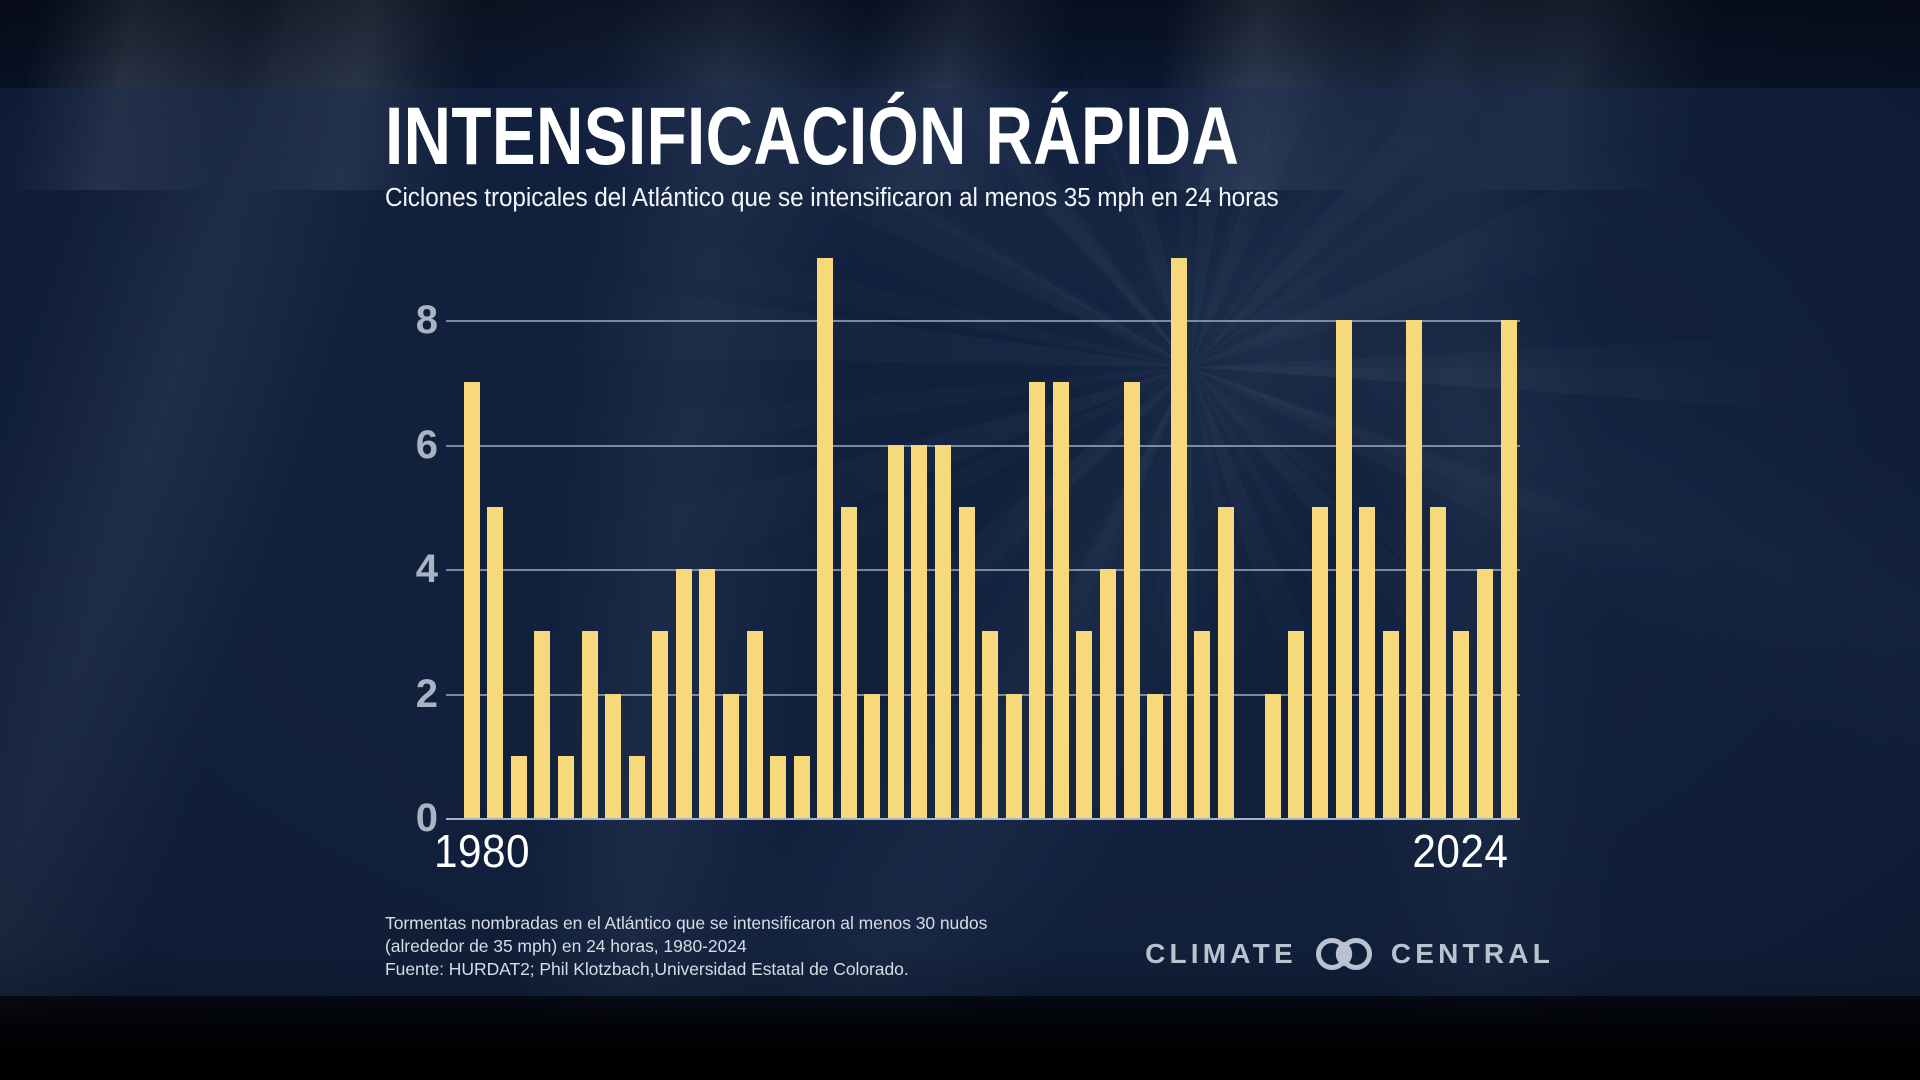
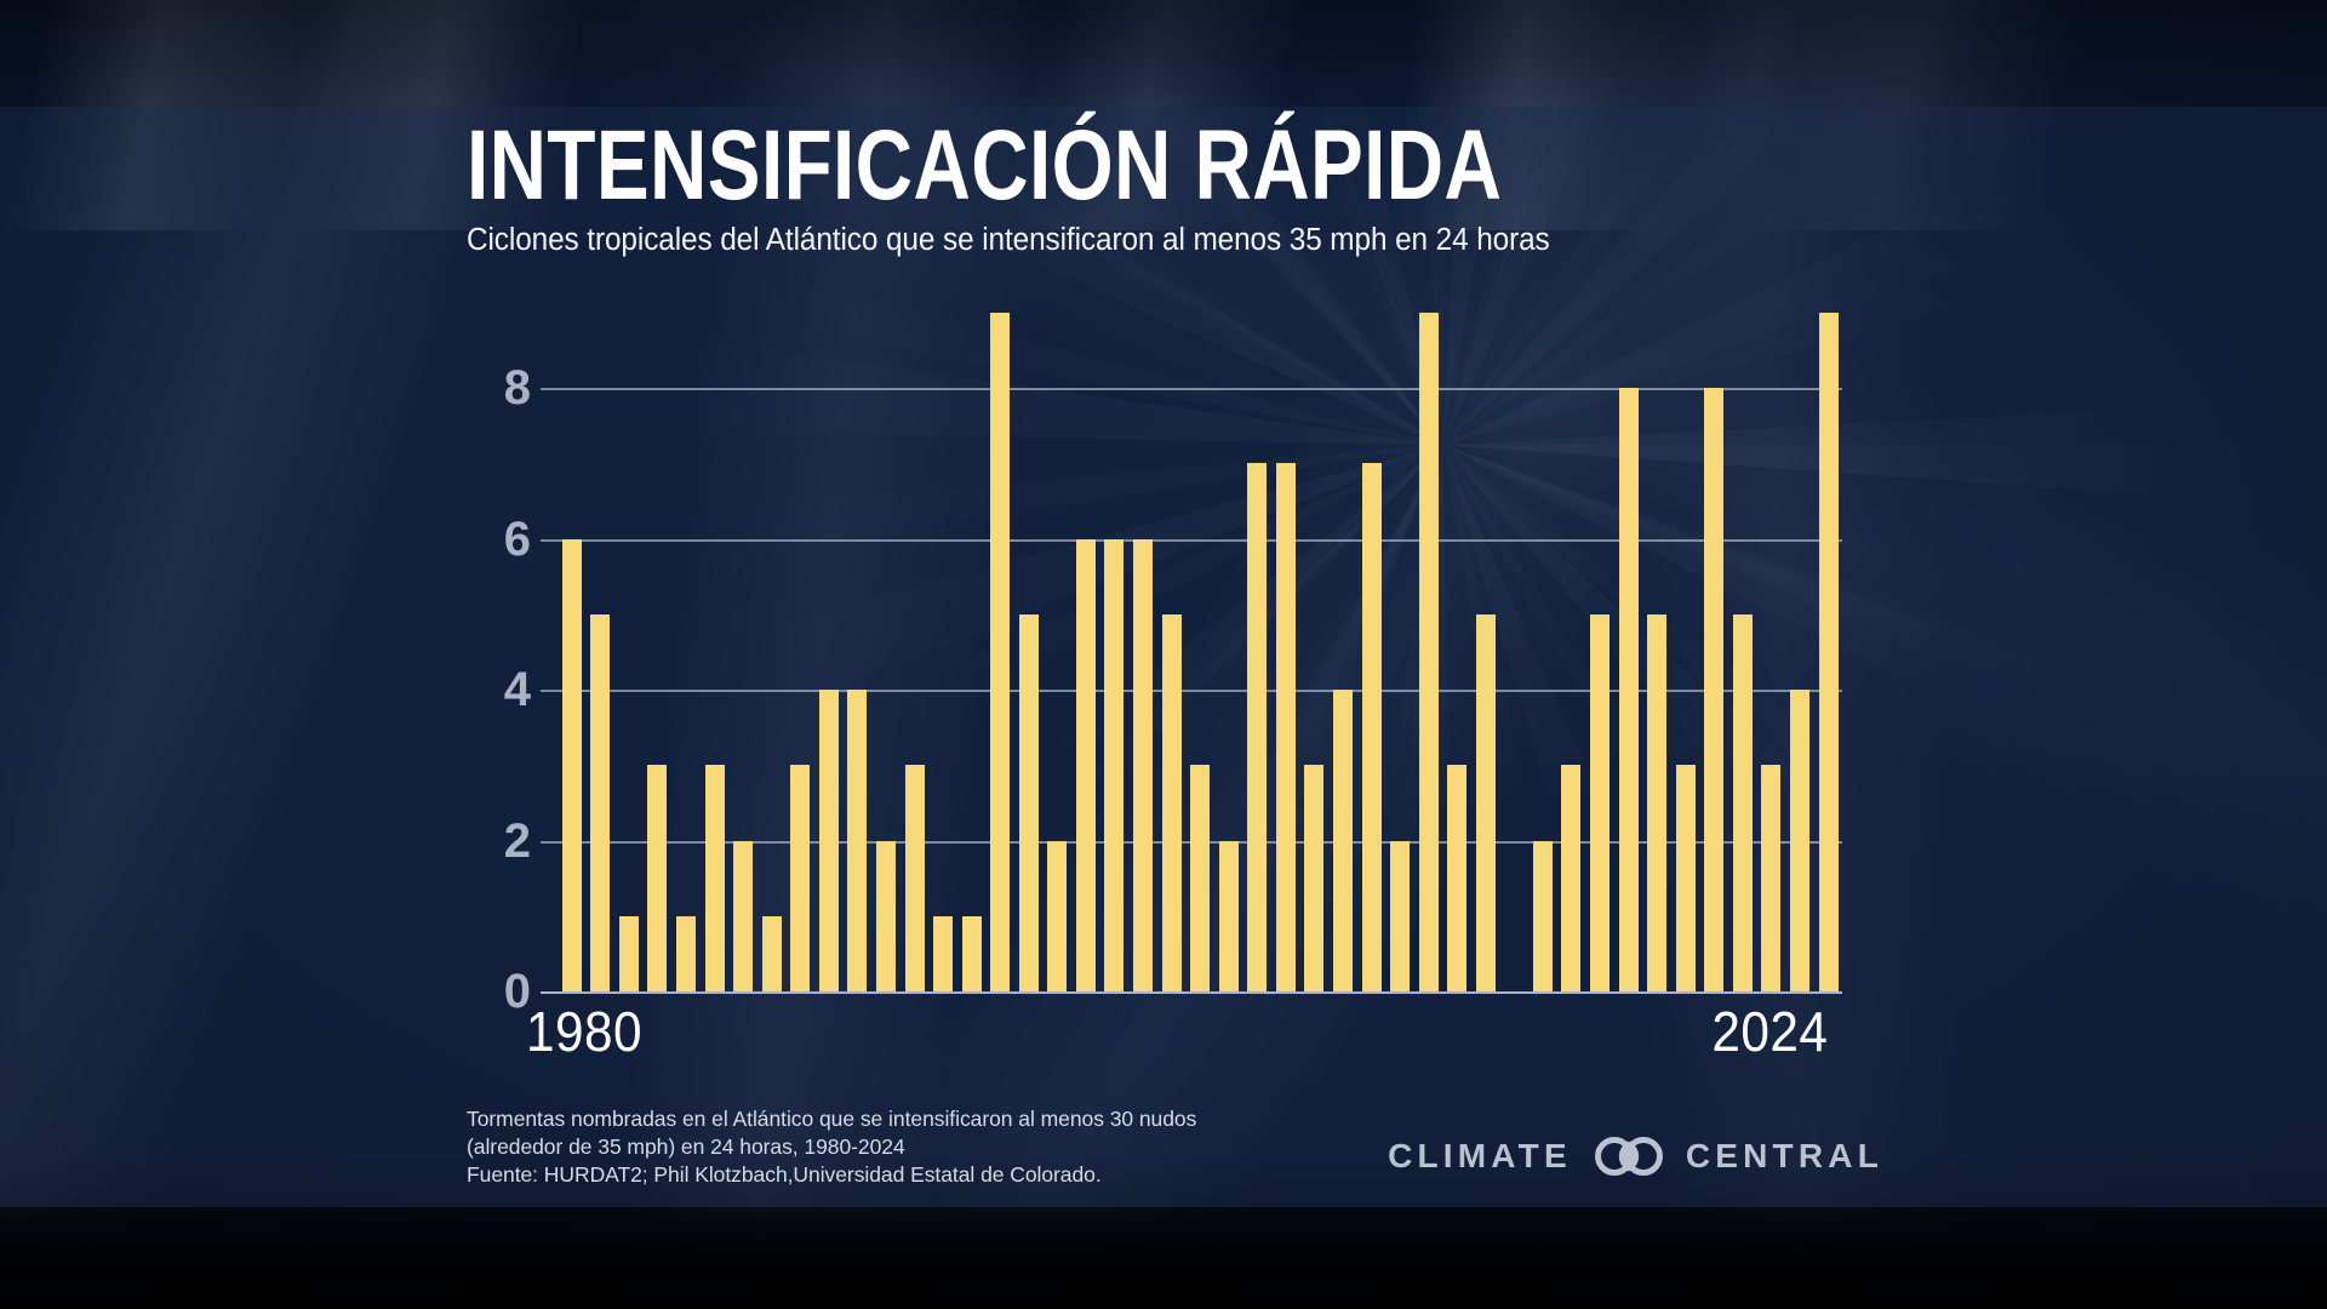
1980: 7 -> 6
2024: 8 -> 9
